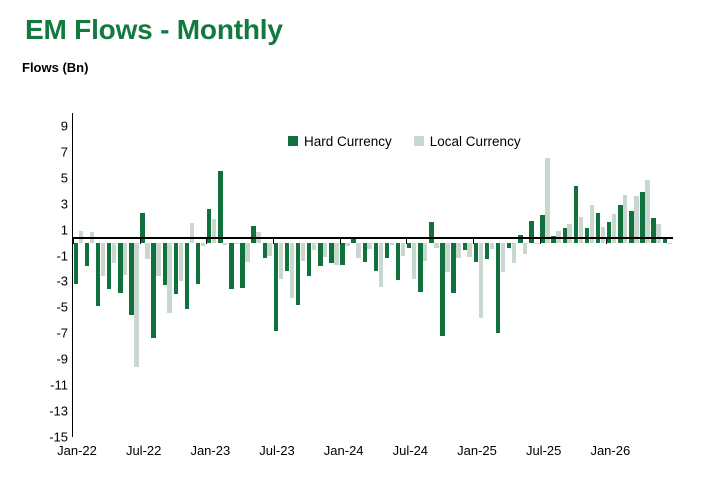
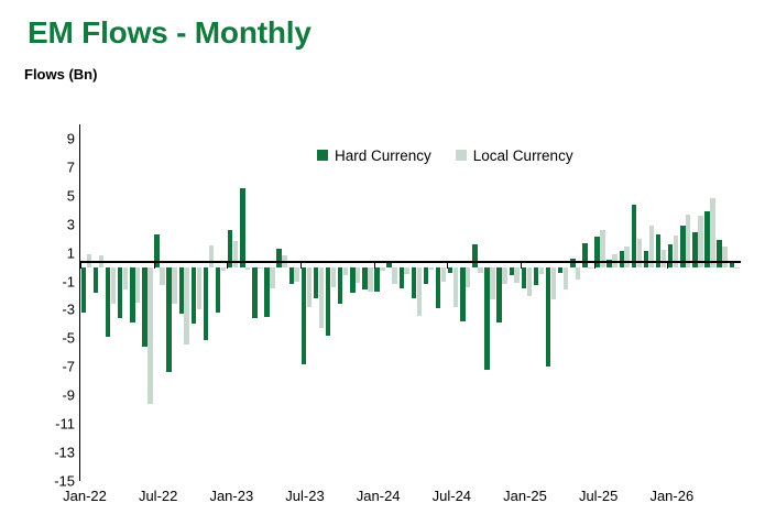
Local Currency/Jan-25: -5.8 -> -2.0
Local Currency/Jul-25: 6.5 -> 2.6
